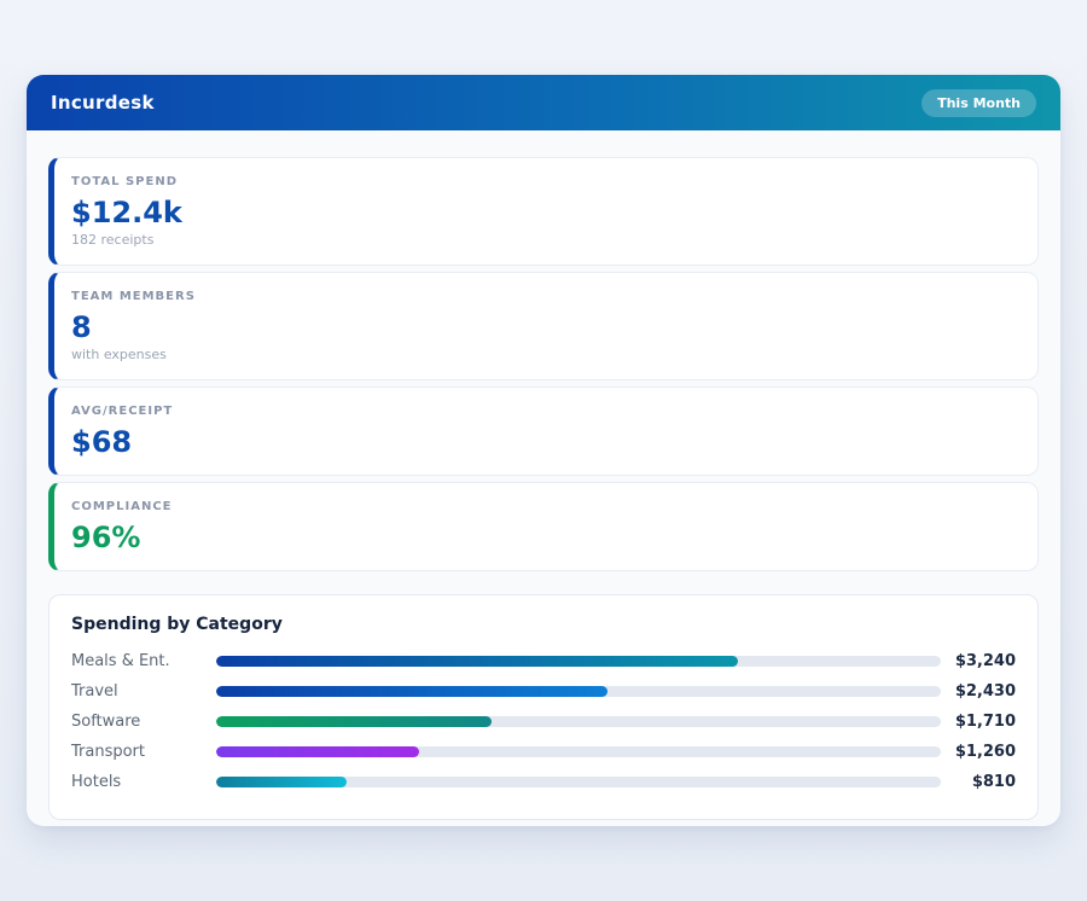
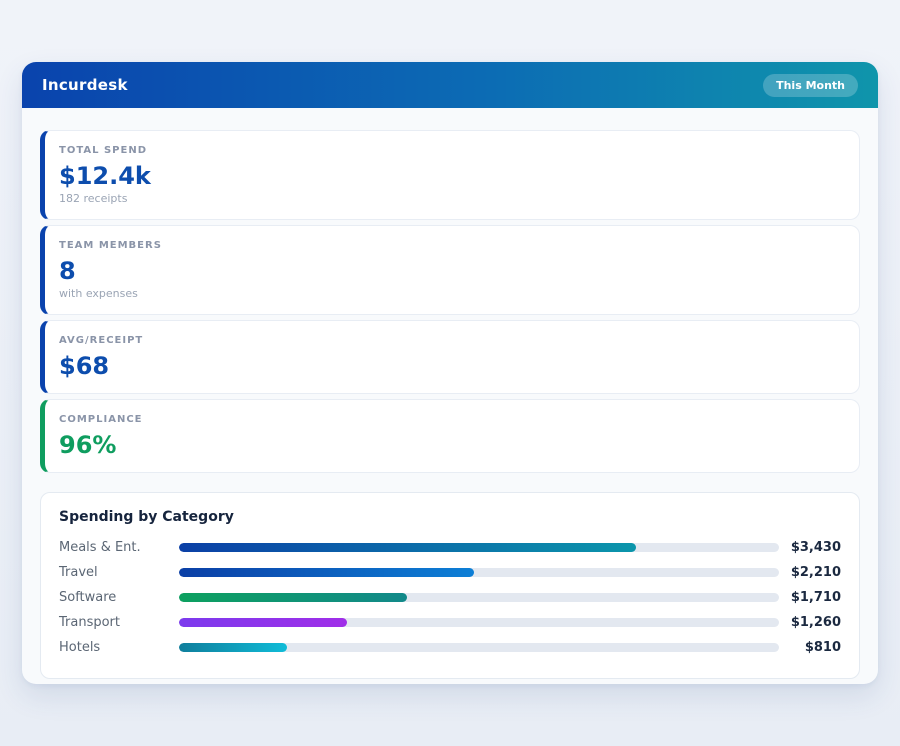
Meals & Ent.: $3,240 -> $3,430
Travel: $2,430 -> $2,210
